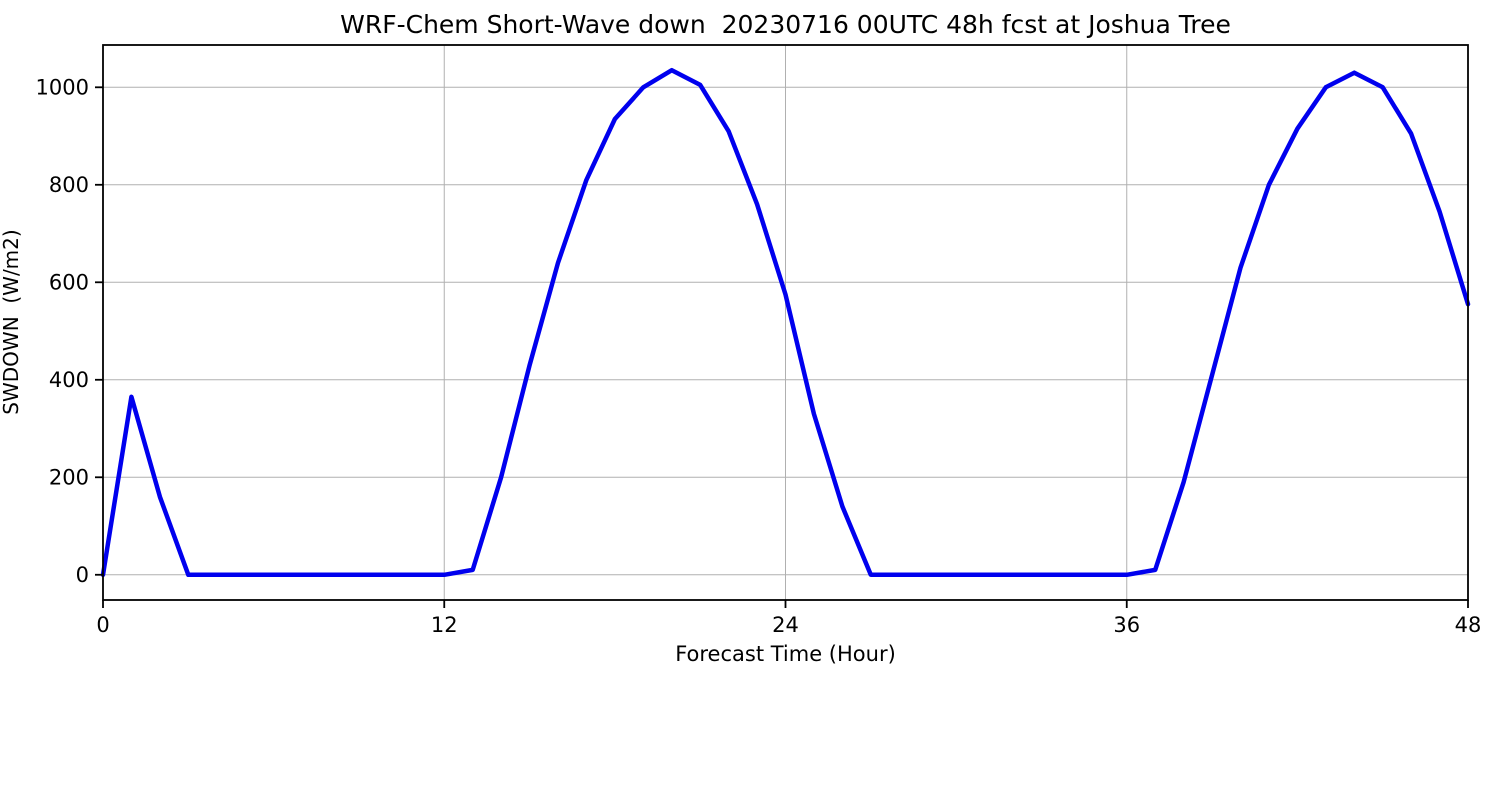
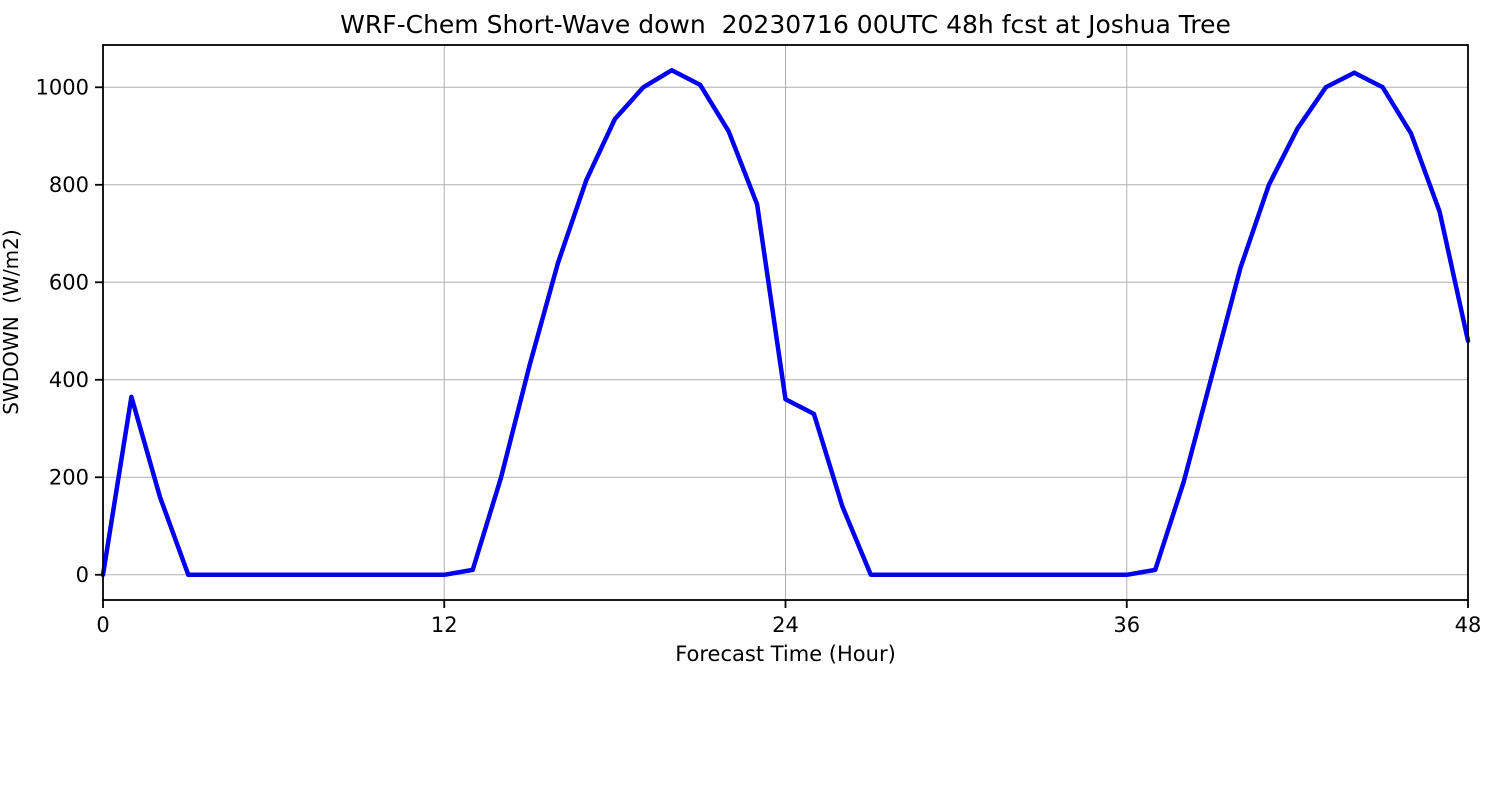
24: 580 -> 360
48: 560 -> 480
